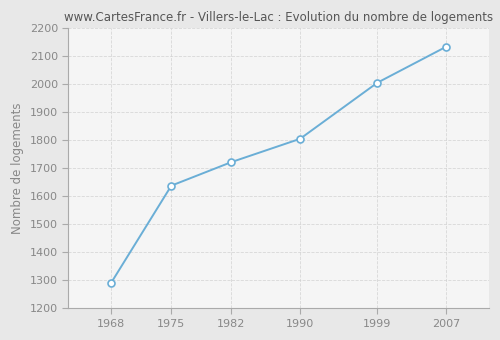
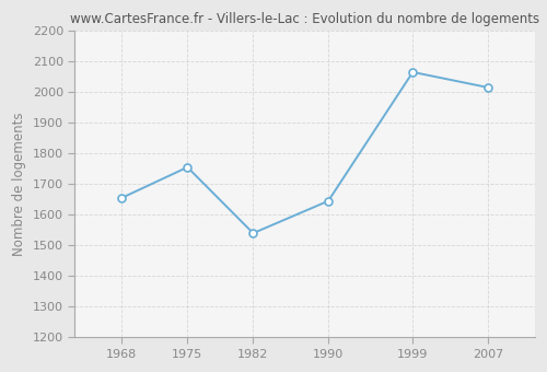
1968: 1292 -> 1655
1975: 1638 -> 1755
1982: 1722 -> 1540
1990: 1805 -> 1645
1999: 2005 -> 2065
2007: 2133 -> 2015
